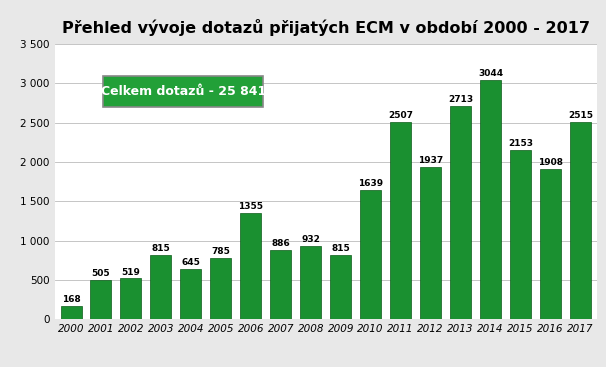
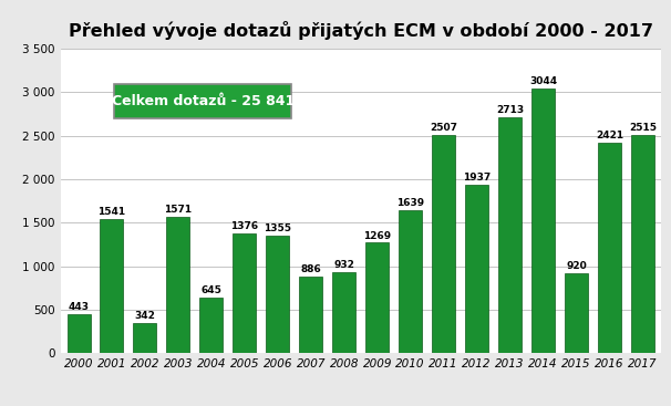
2000: 168 -> 443
2001: 505 -> 1541
2002: 519 -> 342
2003: 815 -> 1571
2005: 785 -> 1376
2009: 815 -> 1269
2015: 2153 -> 920
2016: 1908 -> 2421
